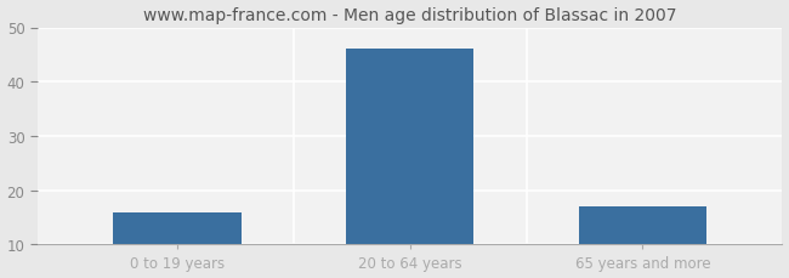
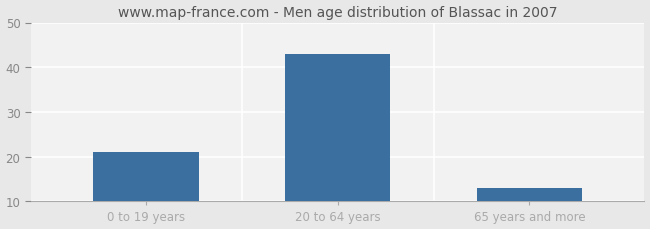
0 to 19 years: 16 -> 21
20 to 64 years: 46 -> 43
65 years and more: 17 -> 13
